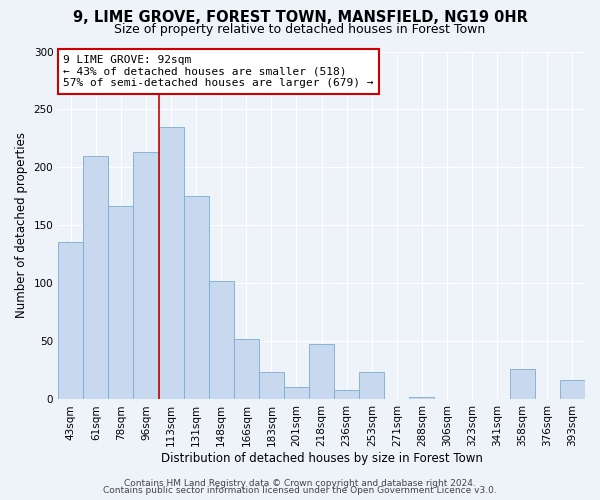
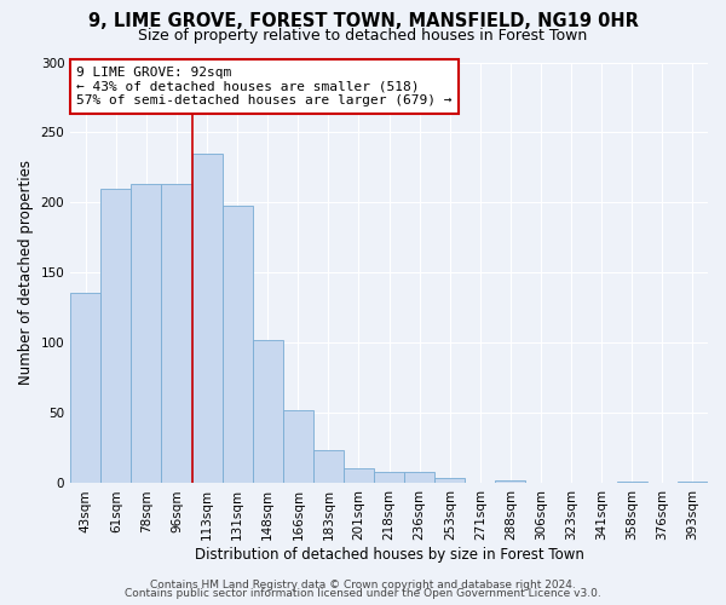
78sqm: 167 -> 213
131sqm: 175 -> 198
218sqm: 48 -> 8
253sqm: 24 -> 4
358sqm: 26 -> 1
393sqm: 17 -> 1
